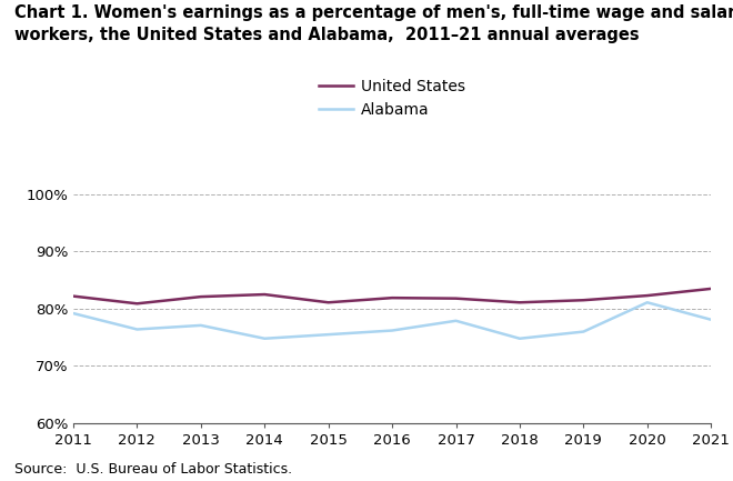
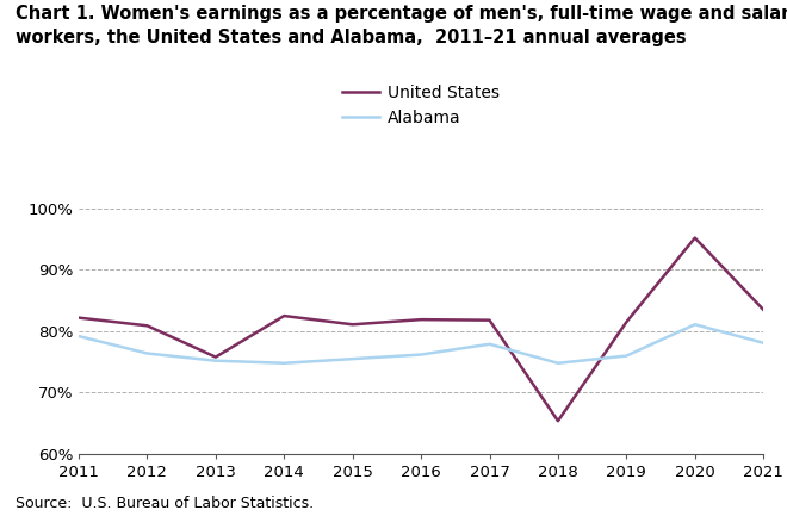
United States/2013: 82.1% -> 75.8%
Alabama/2013: 77.1% -> 75.2%
United States/2018: 81.1% -> 65.4%
United States/2020: 82.3% -> 95.2%
